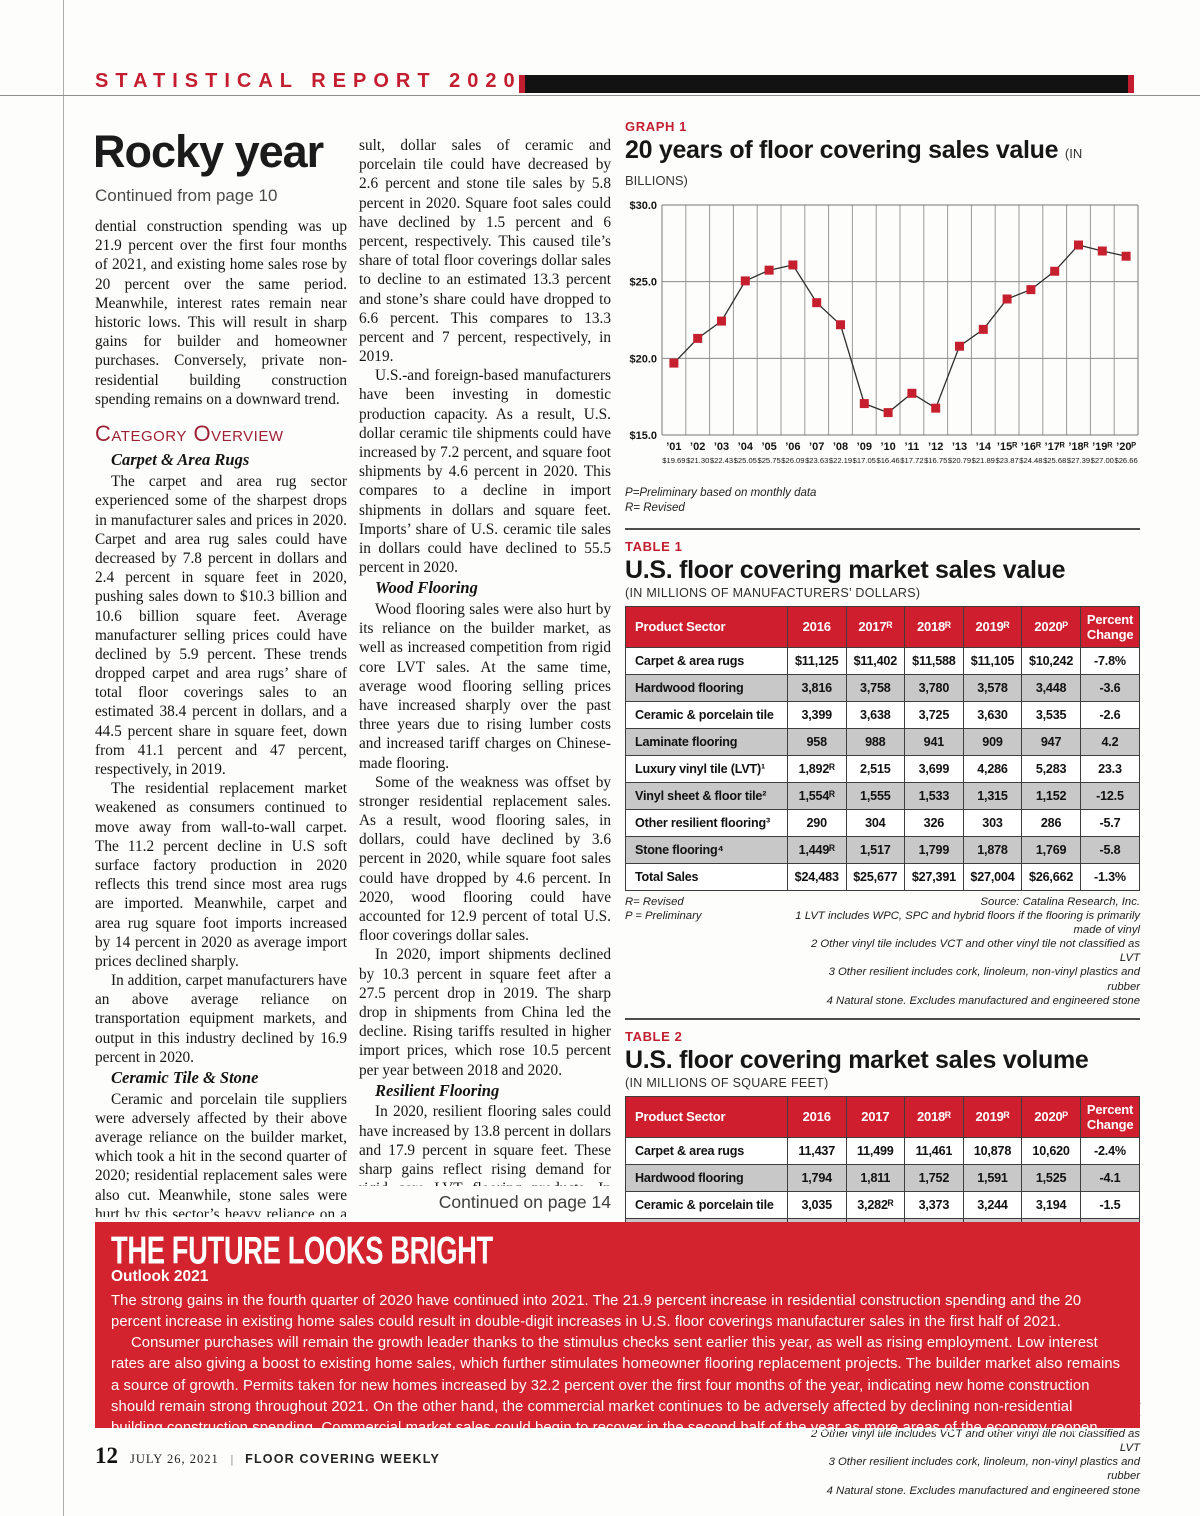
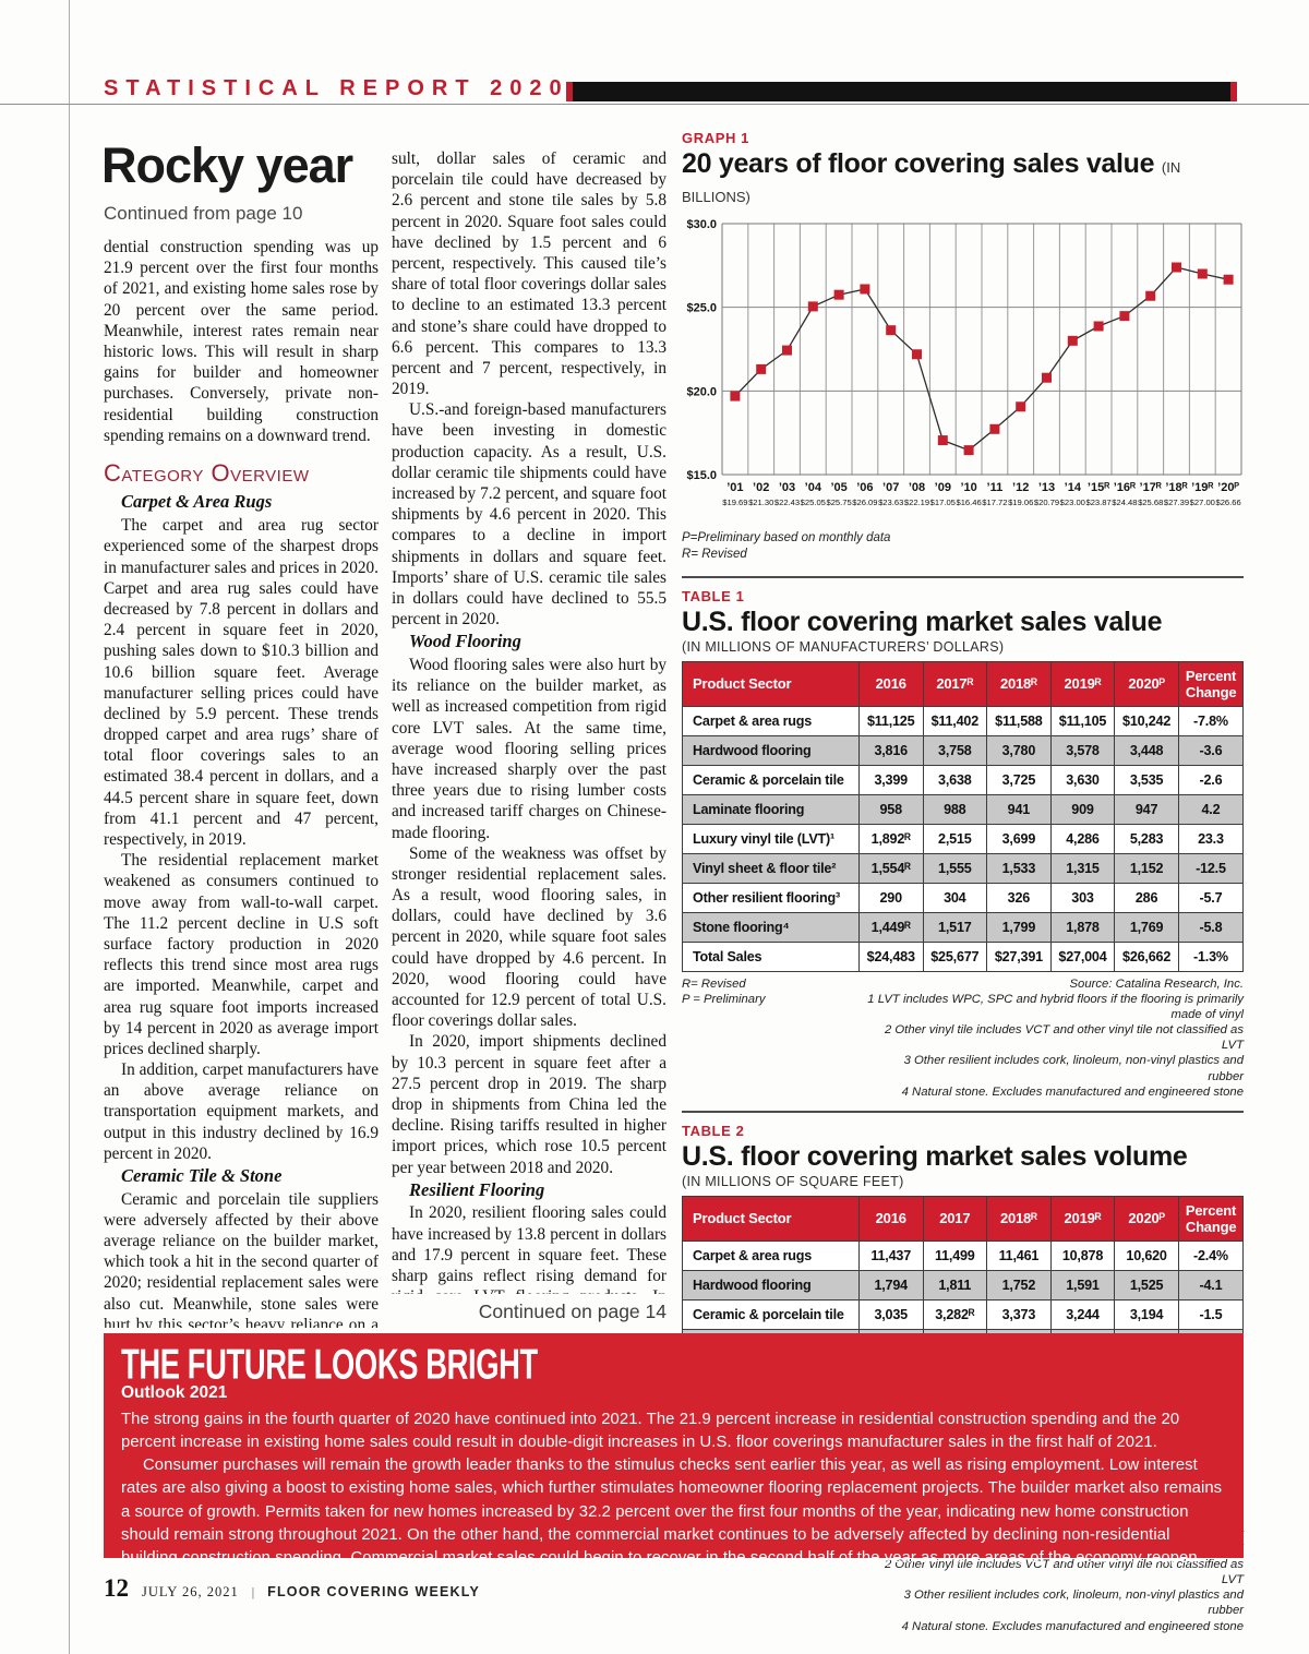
’12: $16.75 -> $19.06
’14: $21.89 -> $23.00
